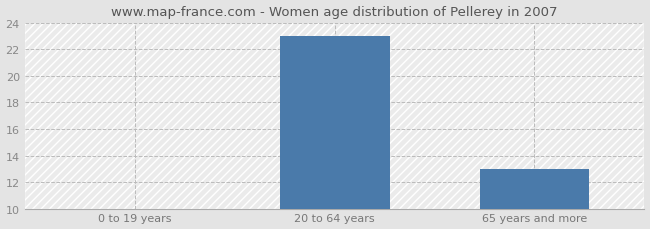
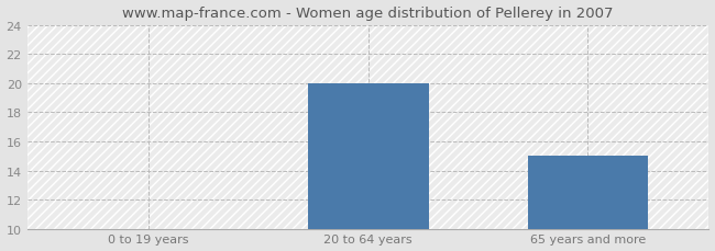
20 to 64 years: 23 -> 20
65 years and more: 13 -> 15
